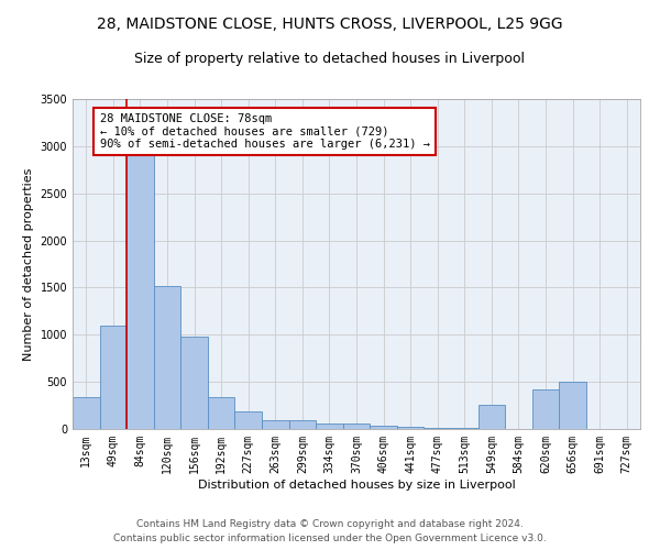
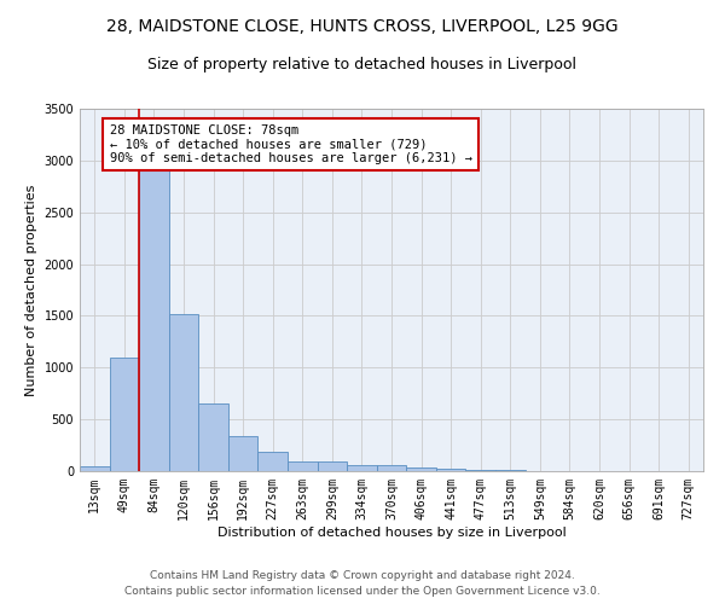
13sqm: 340 -> 50
156sqm: 980 -> 650
549sqm: 260 -> 0
620sqm: 420 -> 0
656sqm: 500 -> 0
